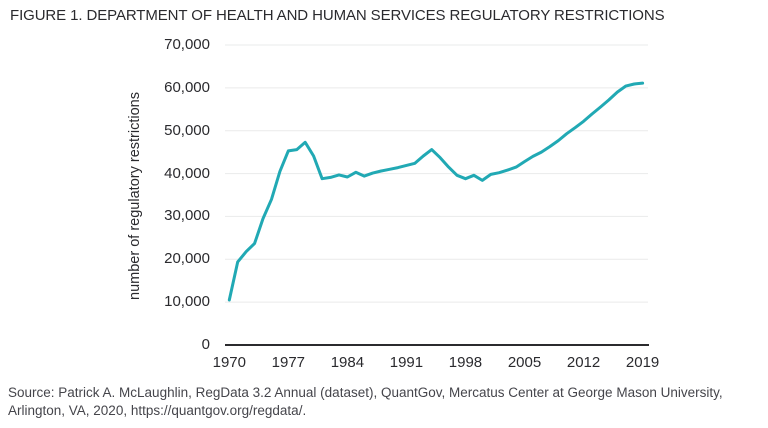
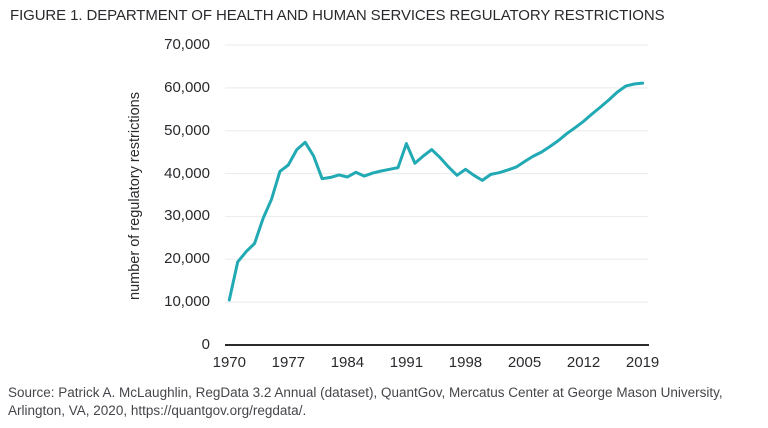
1977: 45000 -> 42000
1991: 42000 -> 47000
1998: 39000 -> 41000
